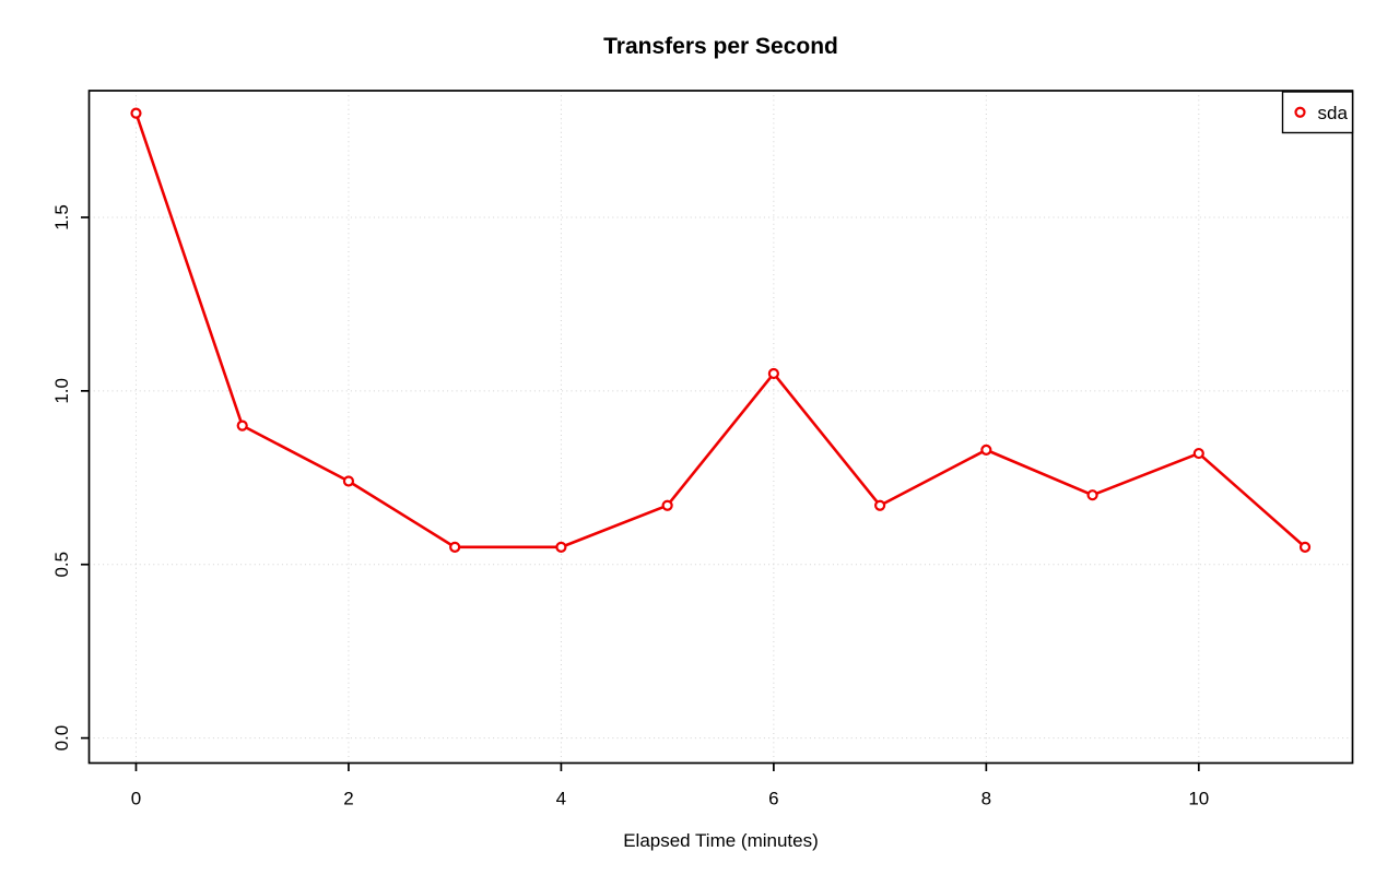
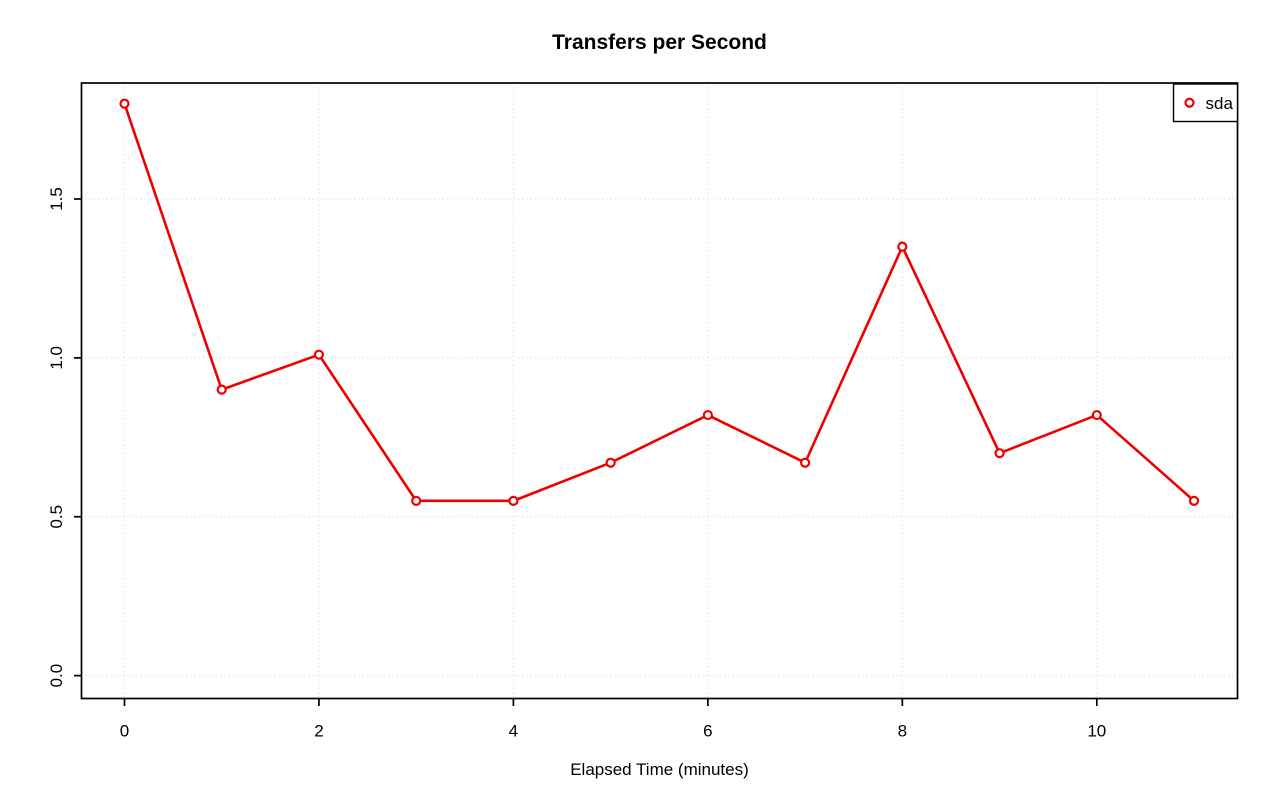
2: 0.74 -> 1.01
6: 1.05 -> 0.82
8: 0.83 -> 1.35
